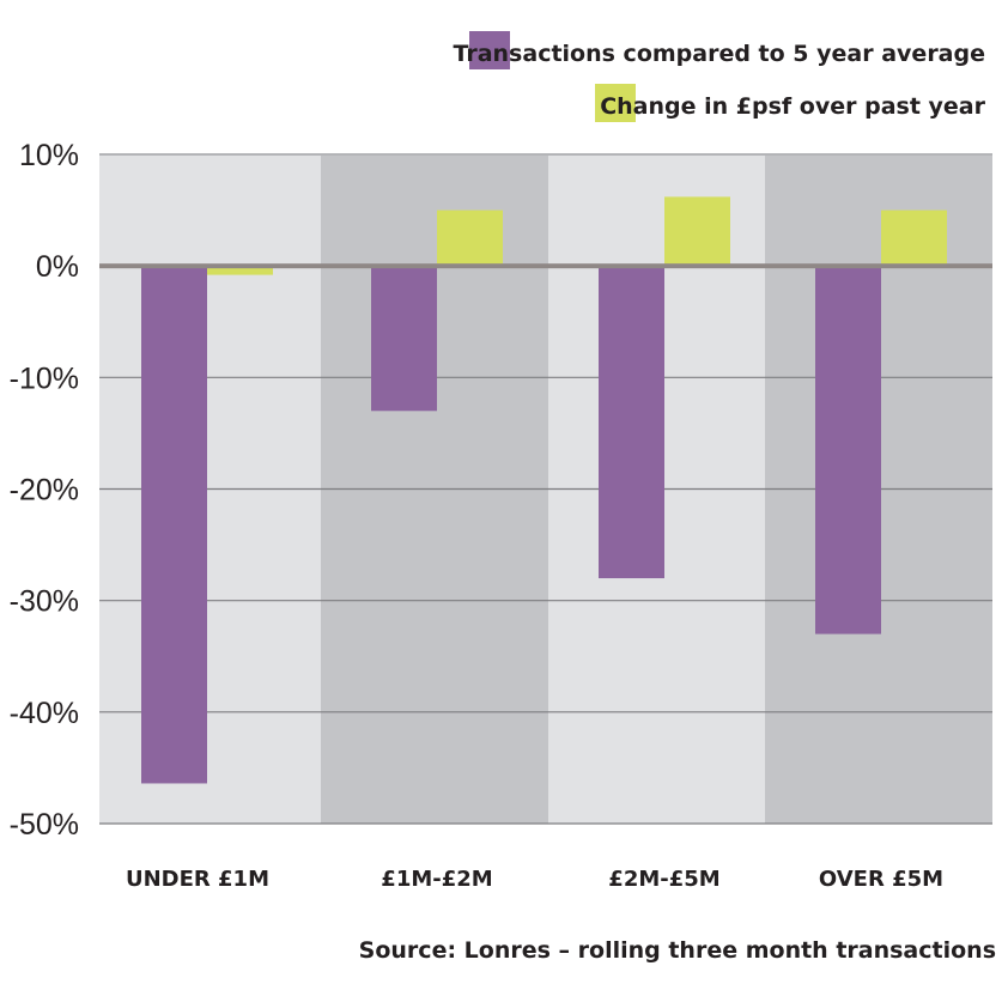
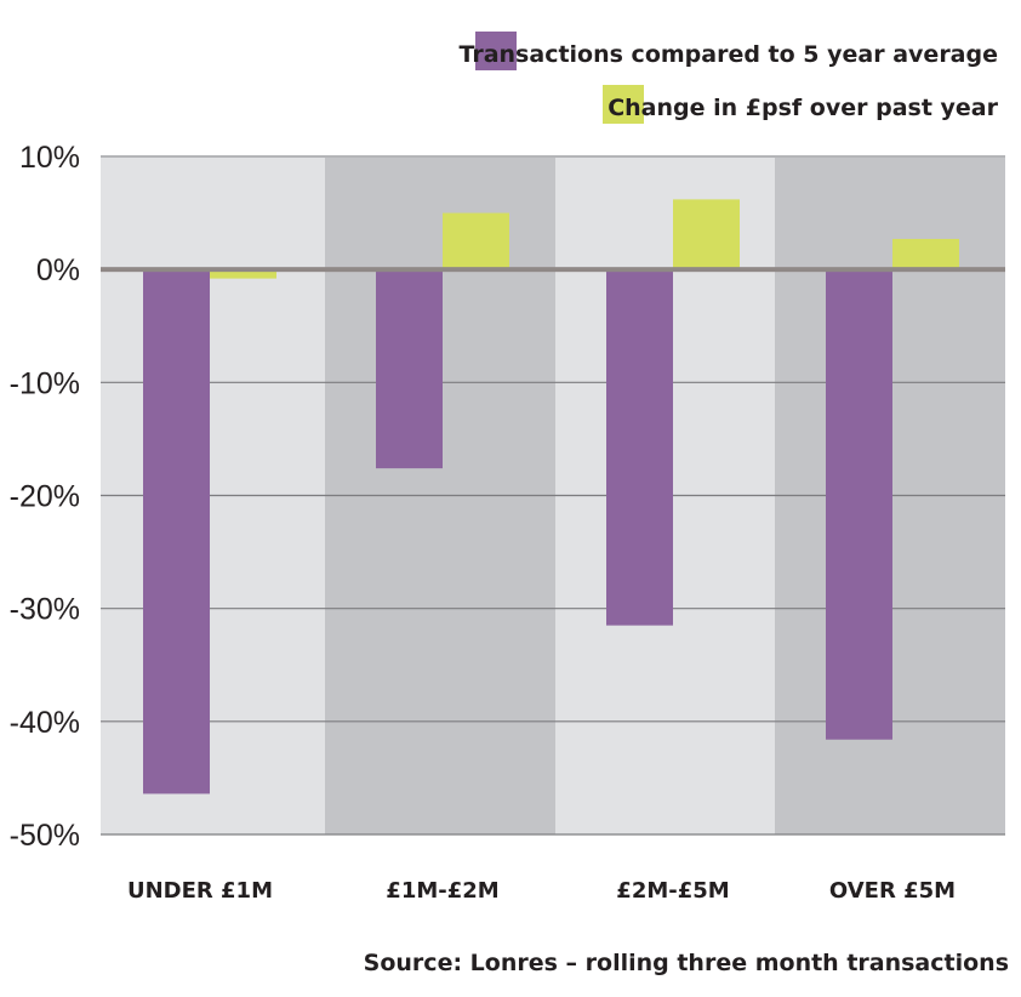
Transactions compared to 5 year average/£1M-£2M: -13% -> -18%
Transactions compared to 5 year average/£2M-£5M: -28% -> -32%
Transactions compared to 5 year average/OVER £5M: -33% -> -42%
Change in £psf over past year/OVER £5M: 5% -> 3%
